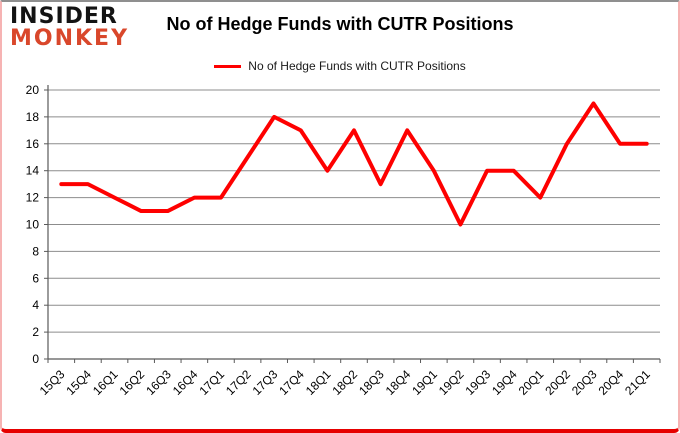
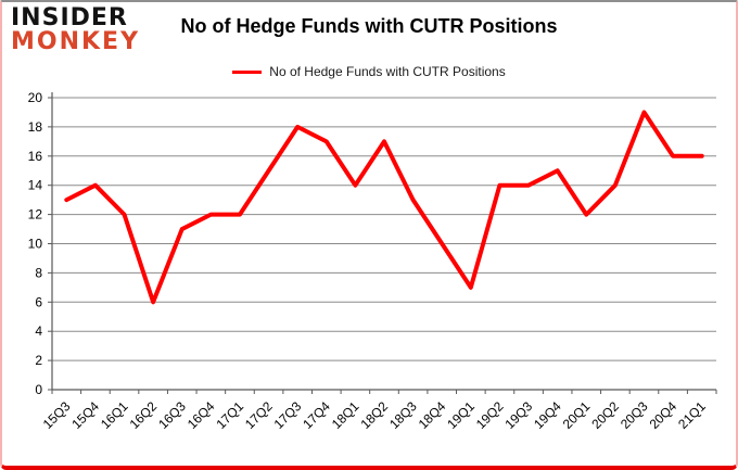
15Q4: 13 -> 14
16Q2: 11 -> 6
18Q4: 17 -> 10
19Q1: 14 -> 7
19Q2: 10 -> 14
19Q4: 14 -> 15
20Q2: 16 -> 14
